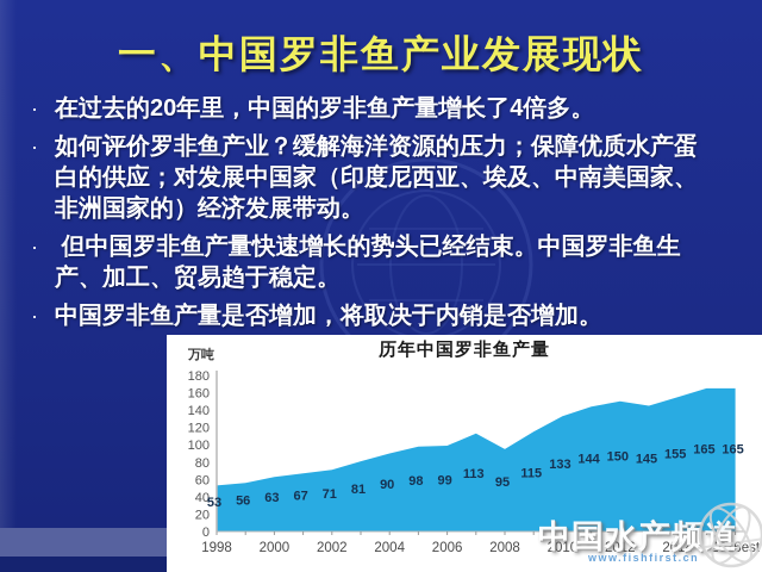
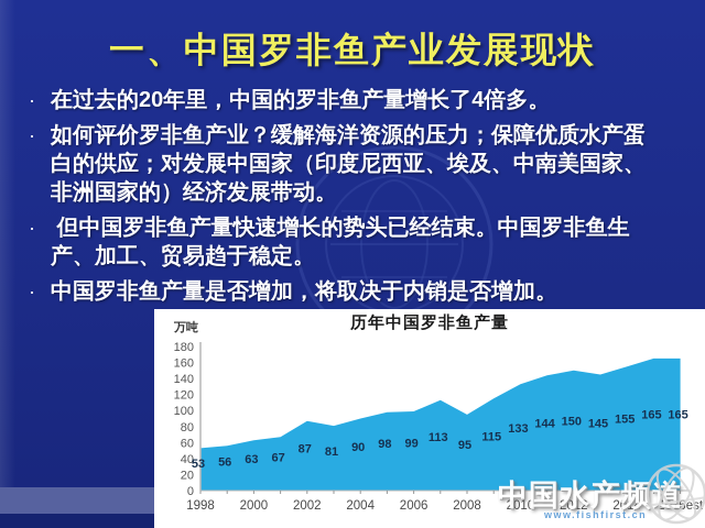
2002: 71 -> 87
